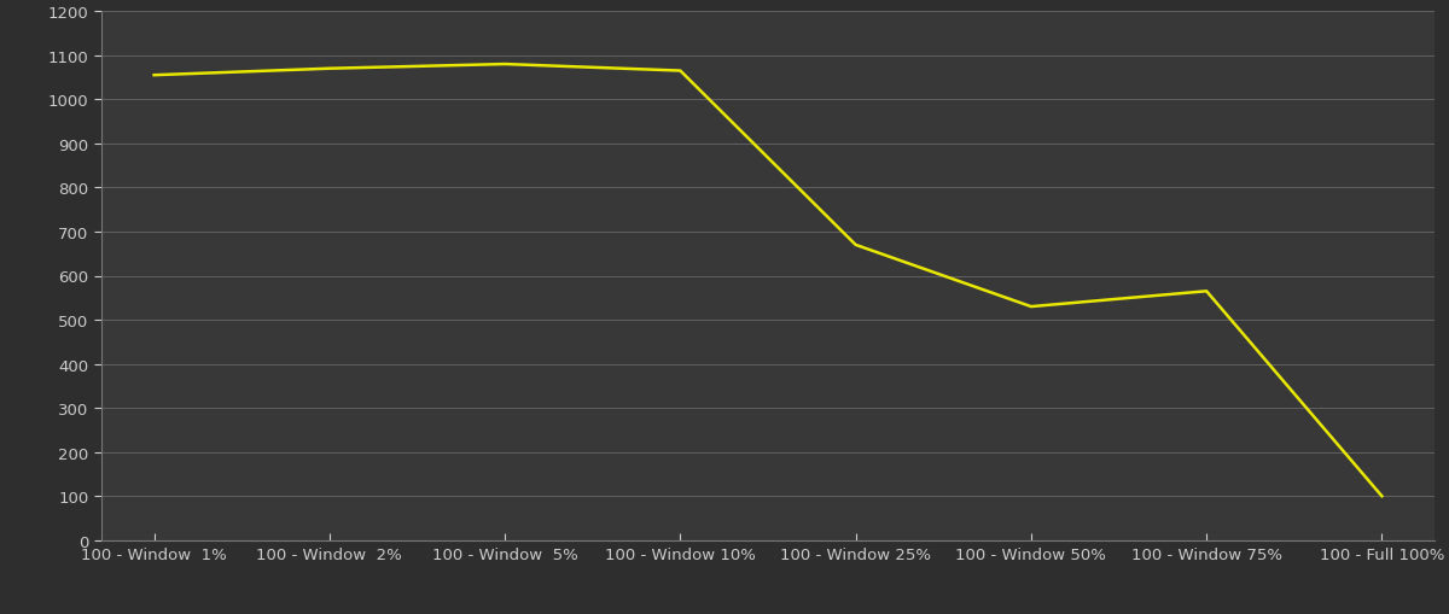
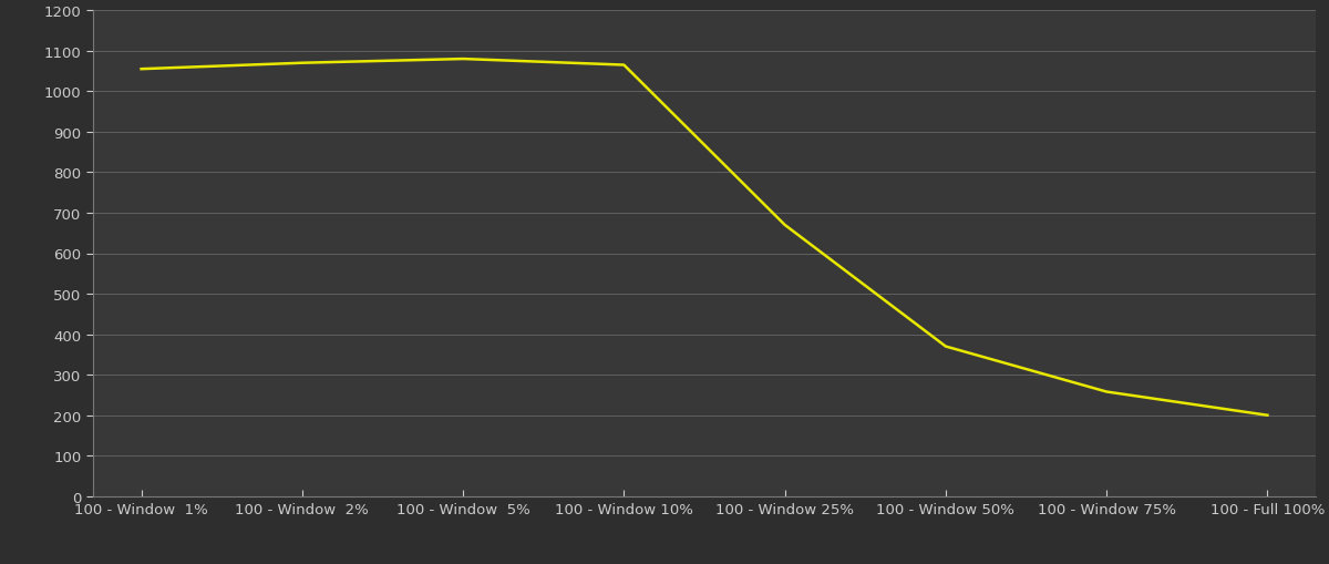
100 - Window 50%: 530 -> 370
100 - Window 75%: 565 -> 258
100 - Full 100%: 100 -> 200
